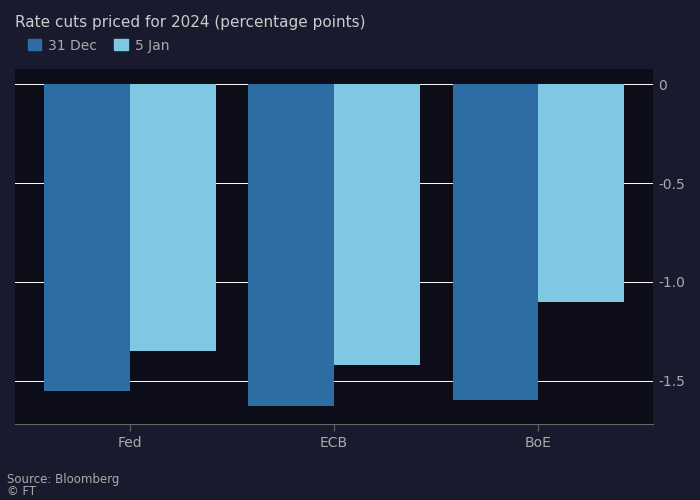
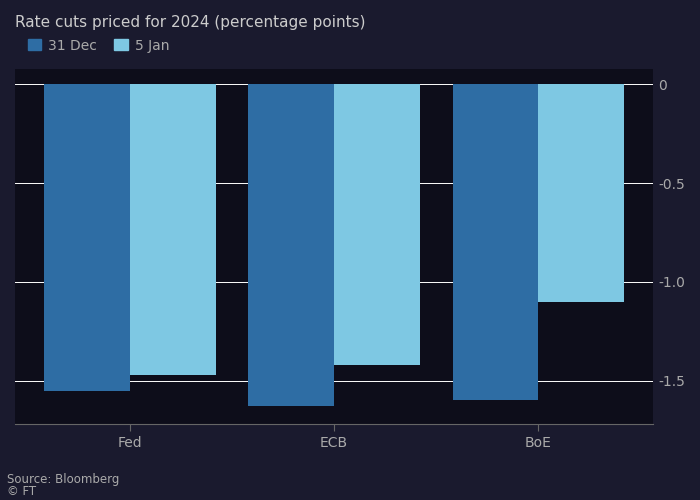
5 Jan/Fed: -1.35 -> -1.47
